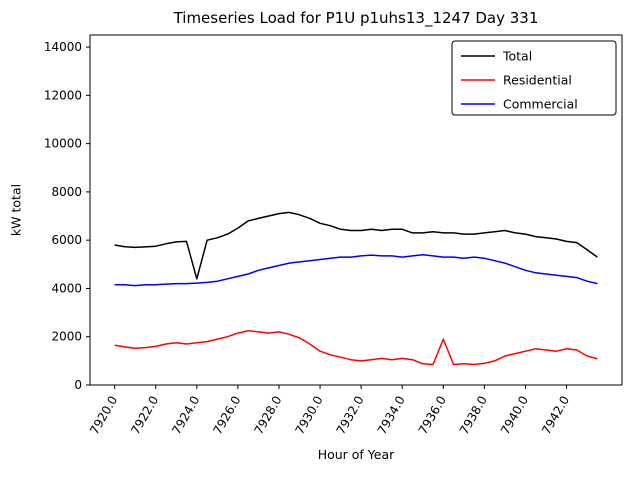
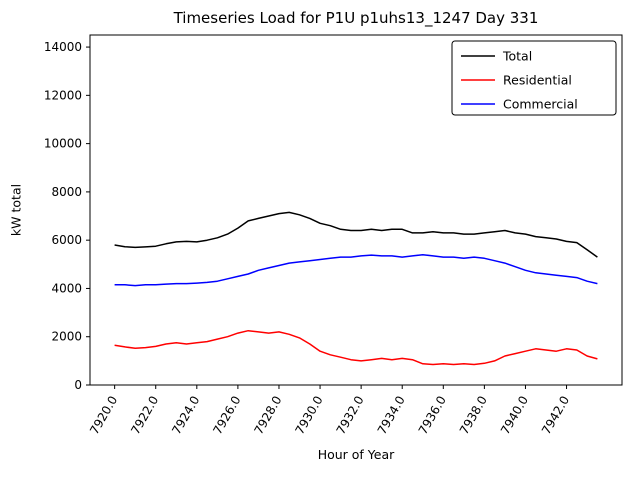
Total/7924.0: 4400 -> 5900
Residential/7936.0: 1900 -> 900
